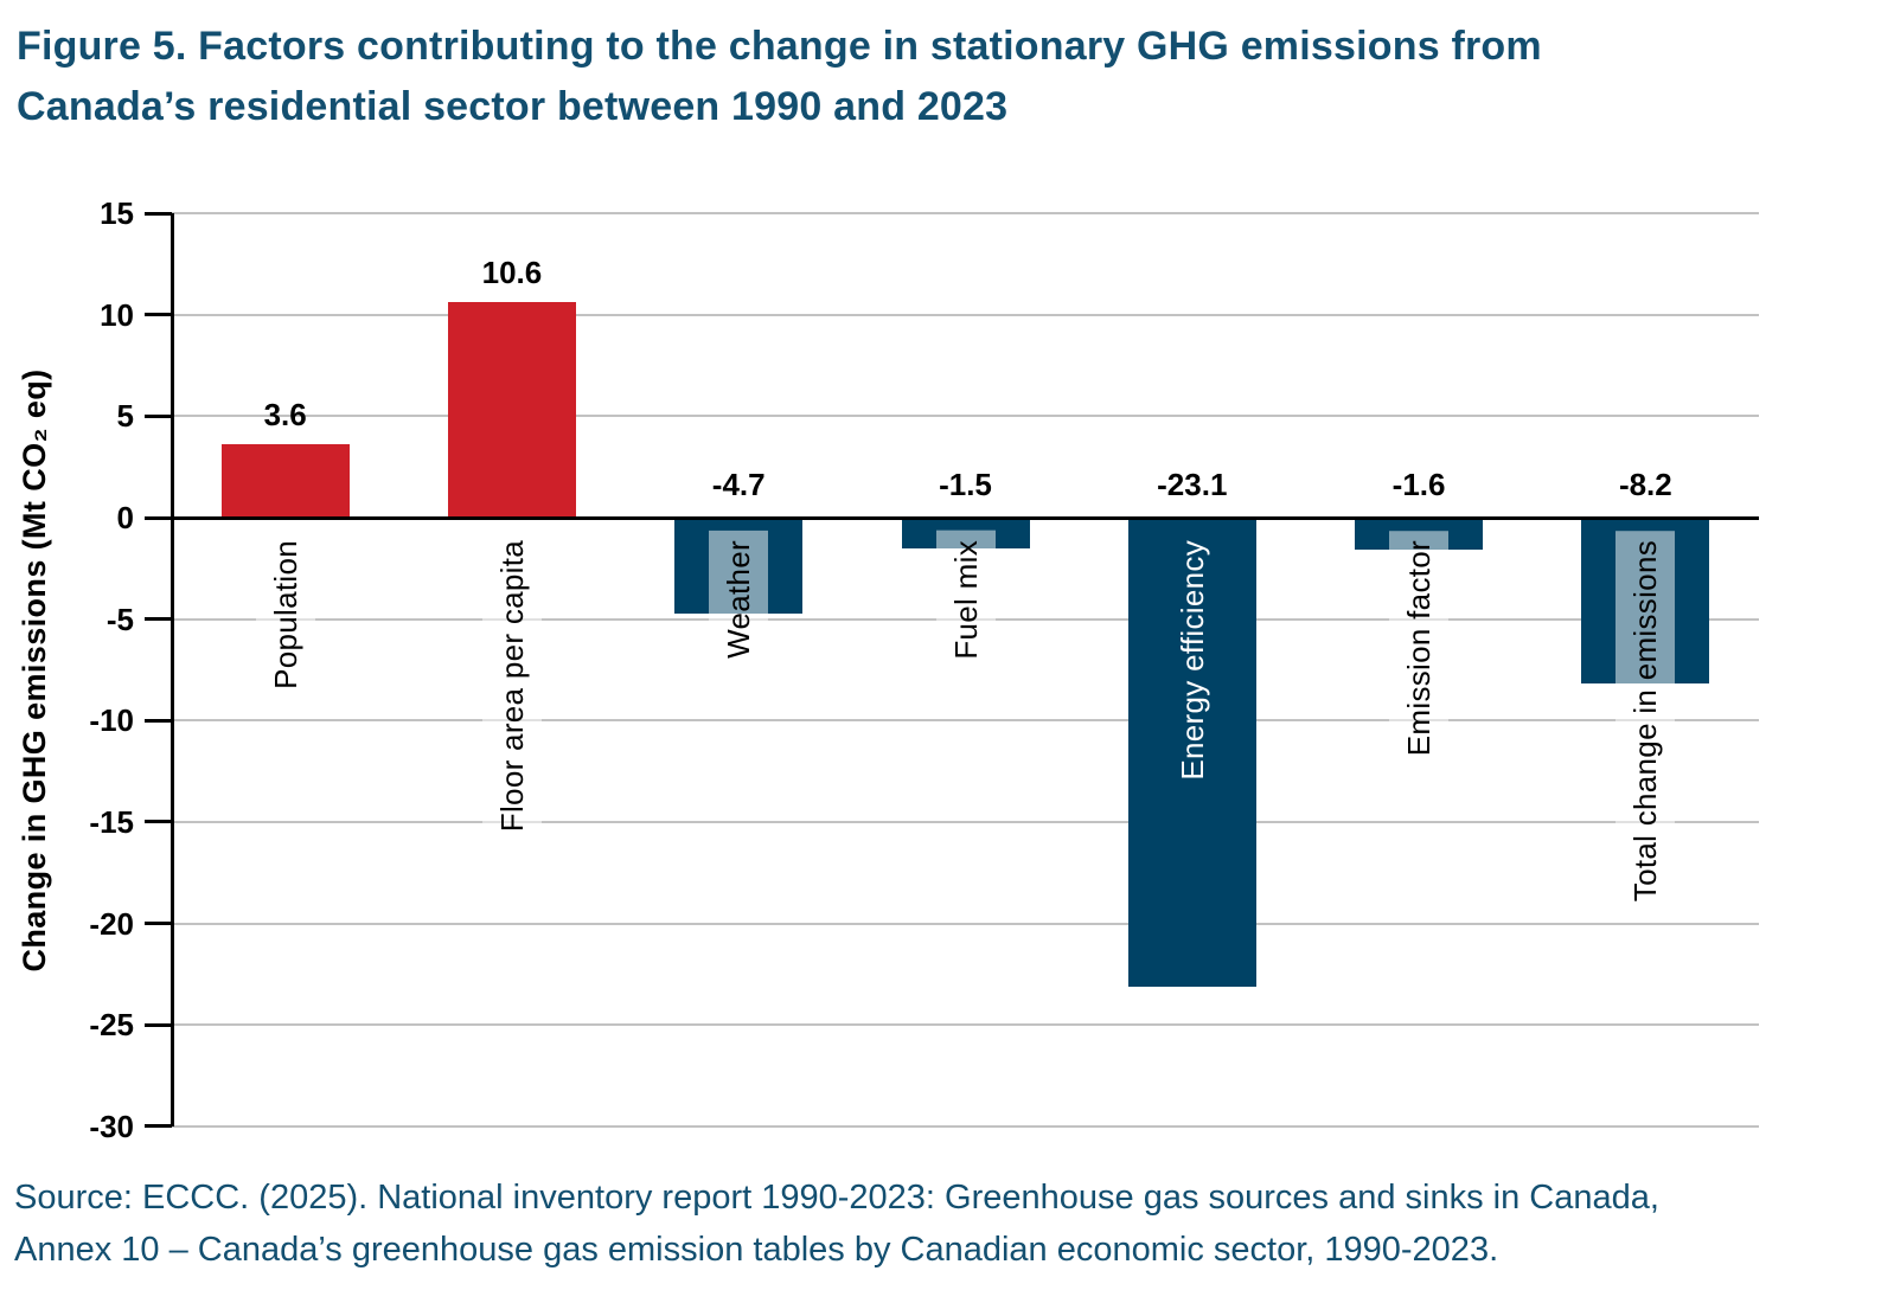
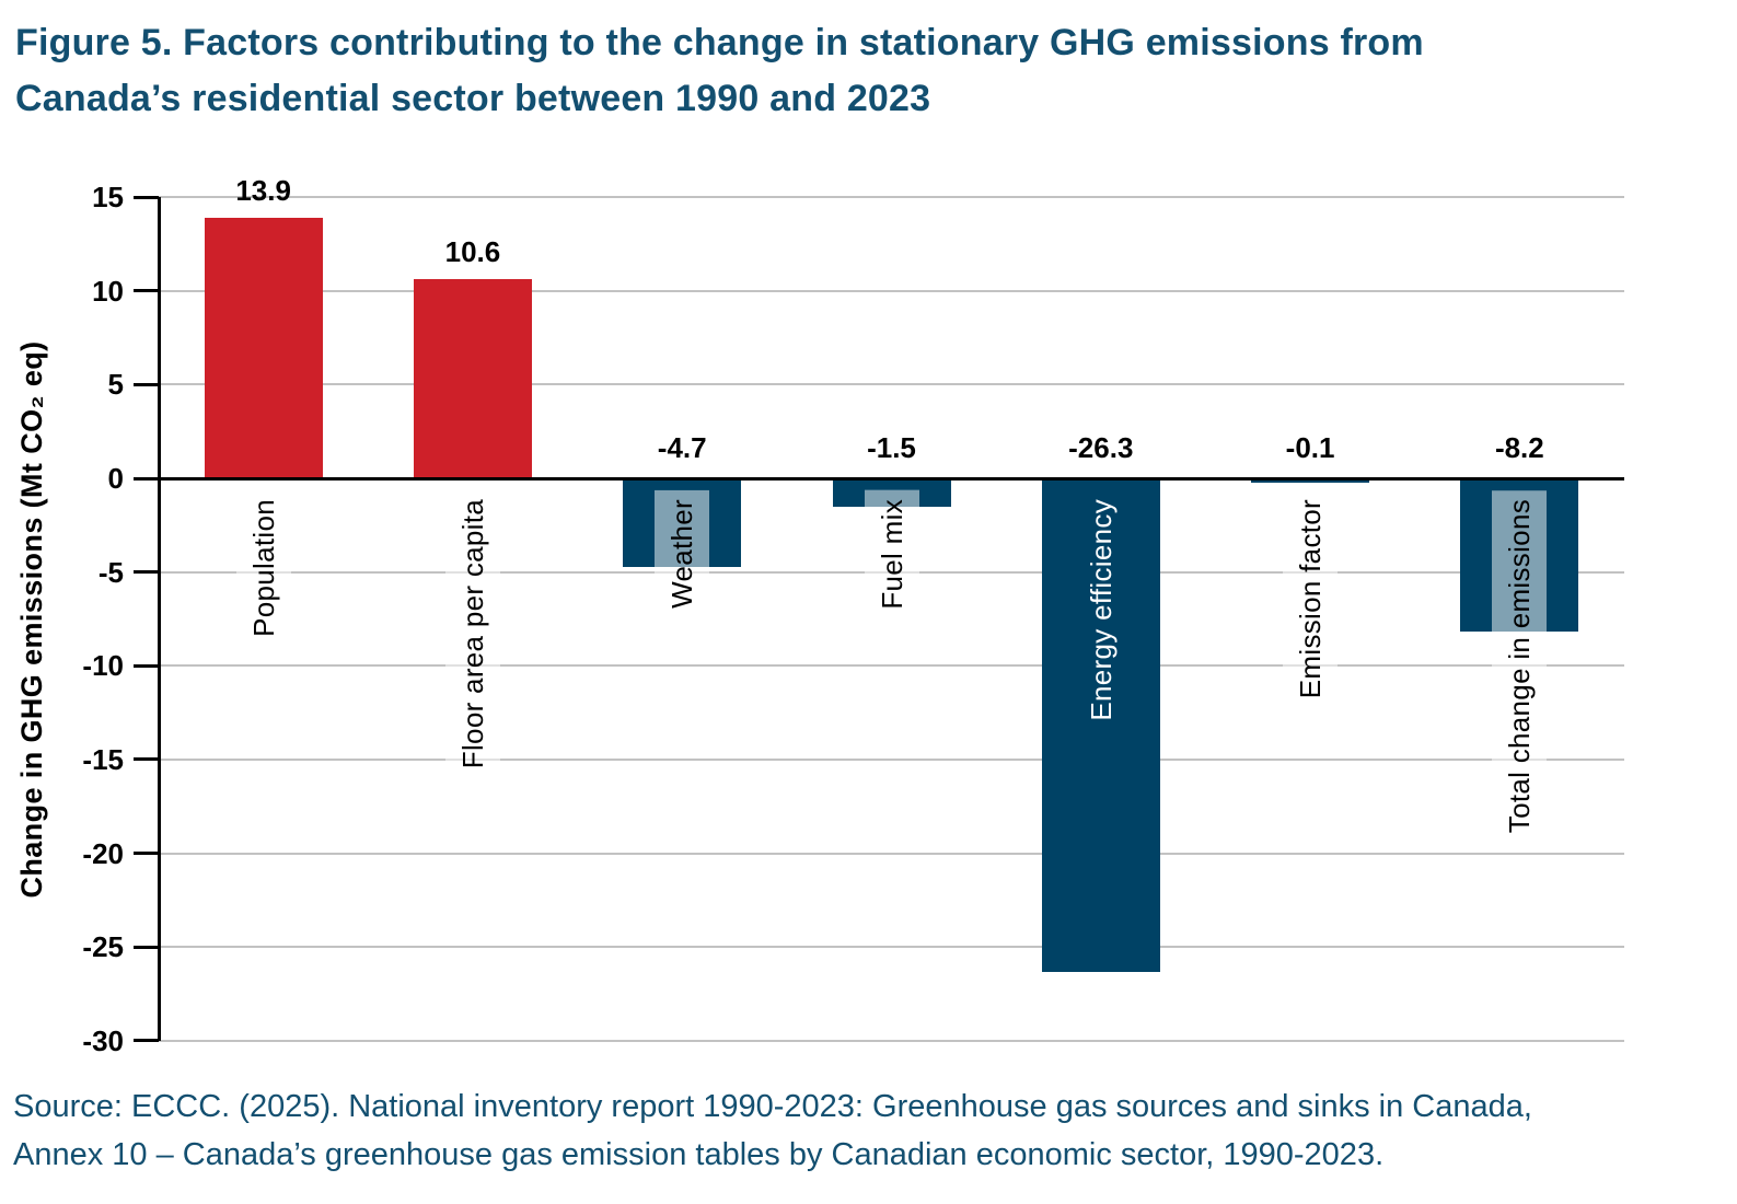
Population: 3.6 -> 13.9
Energy efficiency: -23.1 -> -26.3
Emission factor: -1.6 -> -0.1
